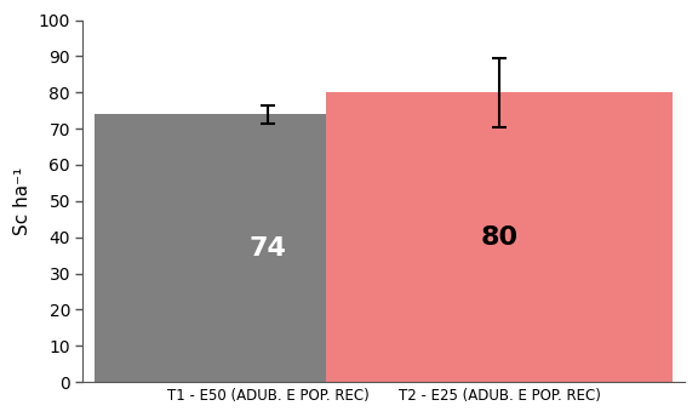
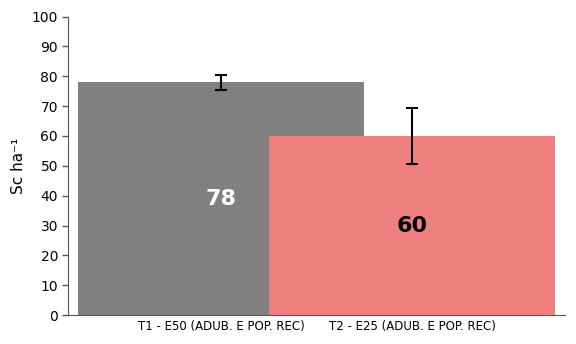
T1 - E50 (ADUB. E POP. REC): 74 -> 78
T2 - E25 (ADUB. E POP. REC): 80 -> 60
